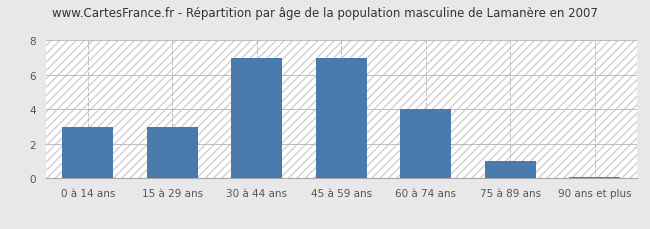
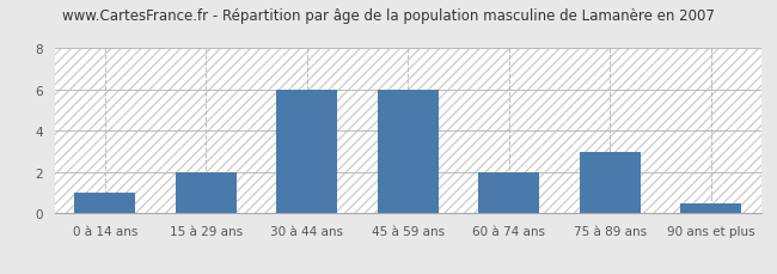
0 à 14 ans: 3.0 -> 1.0
15 à 29 ans: 3.0 -> 2.0
30 à 44 ans: 7.0 -> 6.0
45 à 59 ans: 7.0 -> 6.0
60 à 74 ans: 4.0 -> 2.0
75 à 89 ans: 1.0 -> 3.0
90 ans et plus: 0.1 -> 0.5
